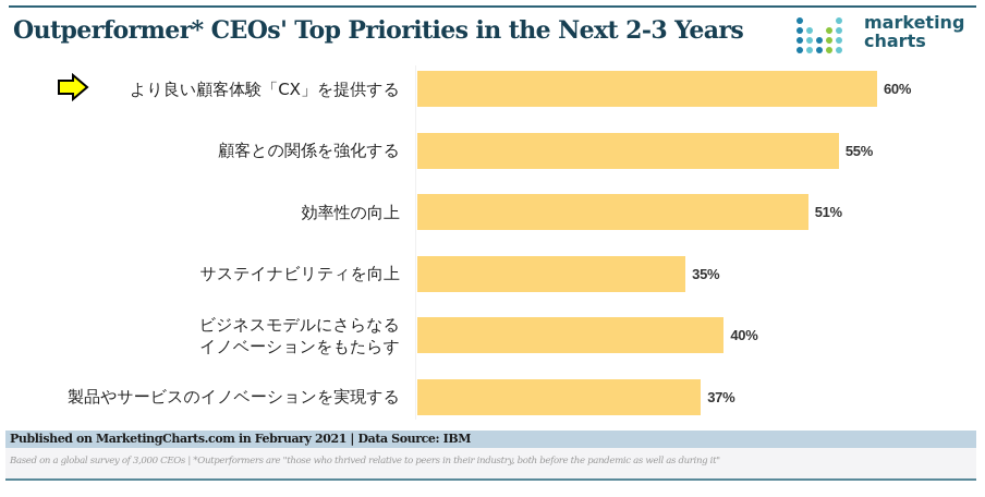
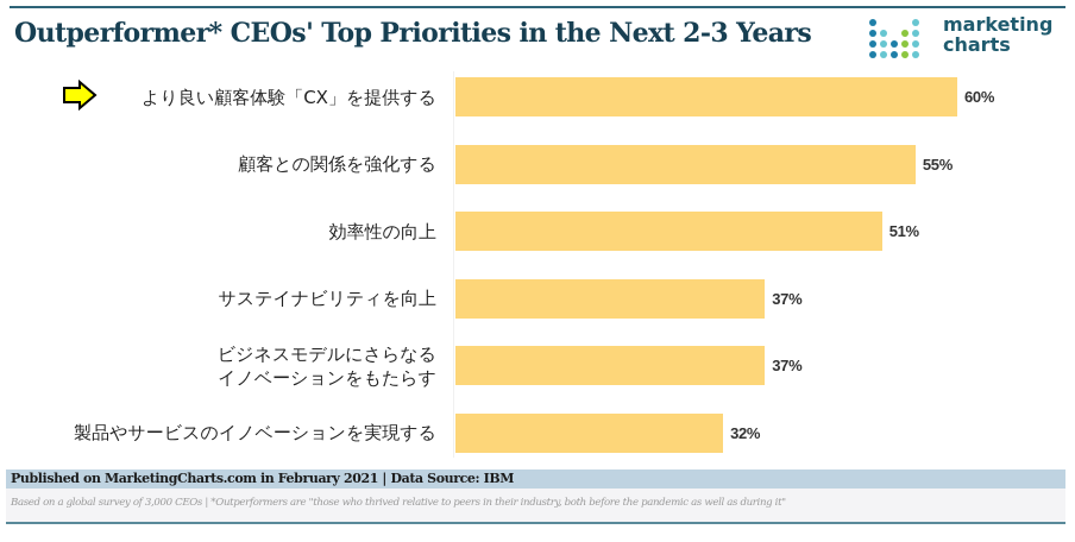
サステイナビリティを向上: 35% -> 37%
ビジネスモデルにさらなる イノベーションをもたらす: 40% -> 37%
製品やサービスのイノベーションを実現する: 37% -> 32%
